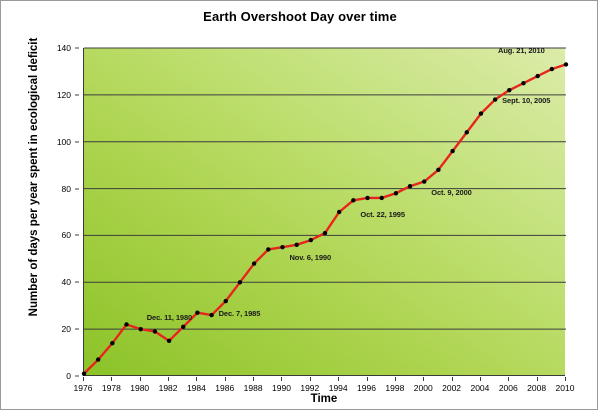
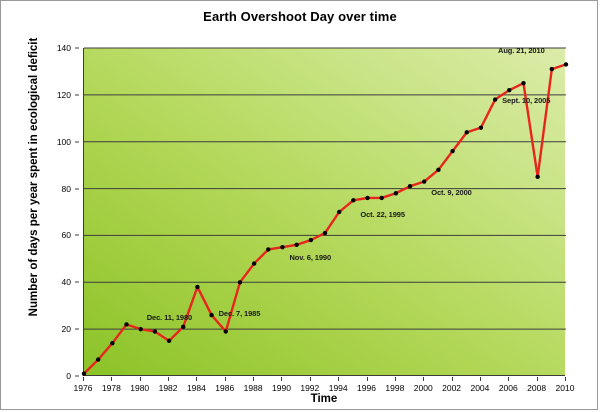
1984: 27 -> 38
1986: 32 -> 19
2004: 112 -> 106
2008: 128 -> 85
